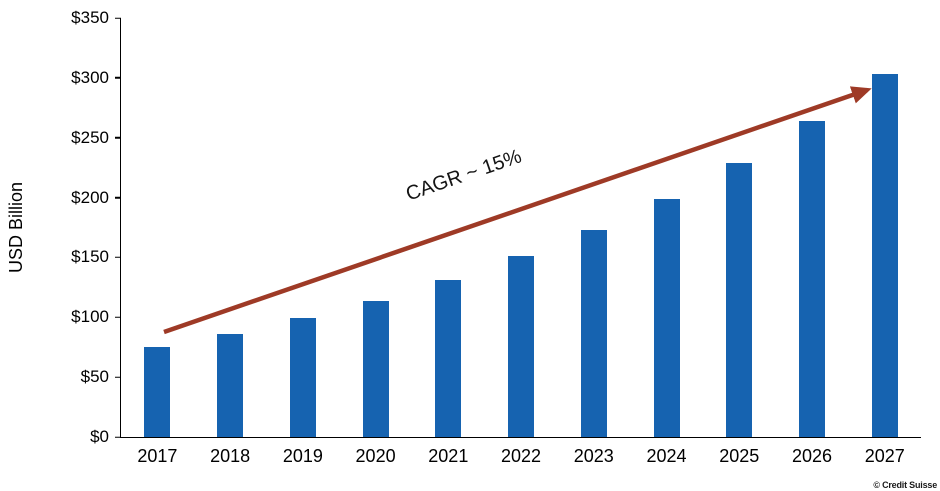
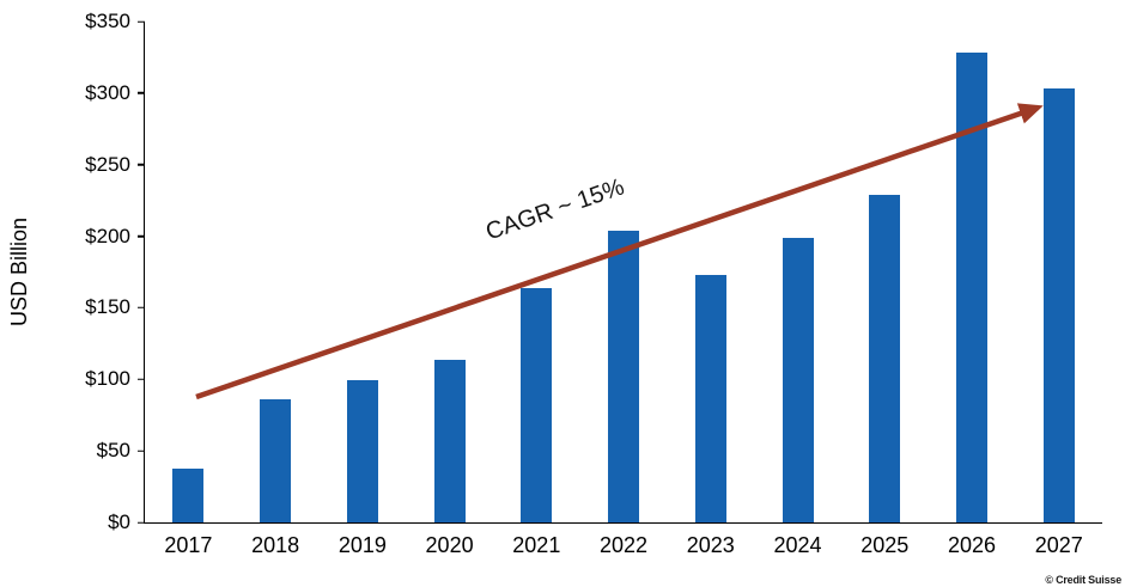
2017: $75 -> $38
2021: $131 -> $164
2022: $151 -> $204
2026: $264 -> $328
